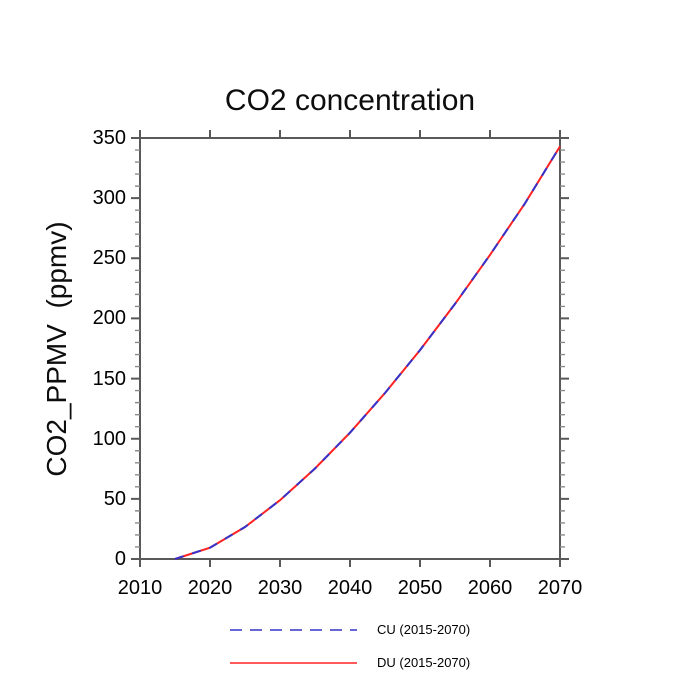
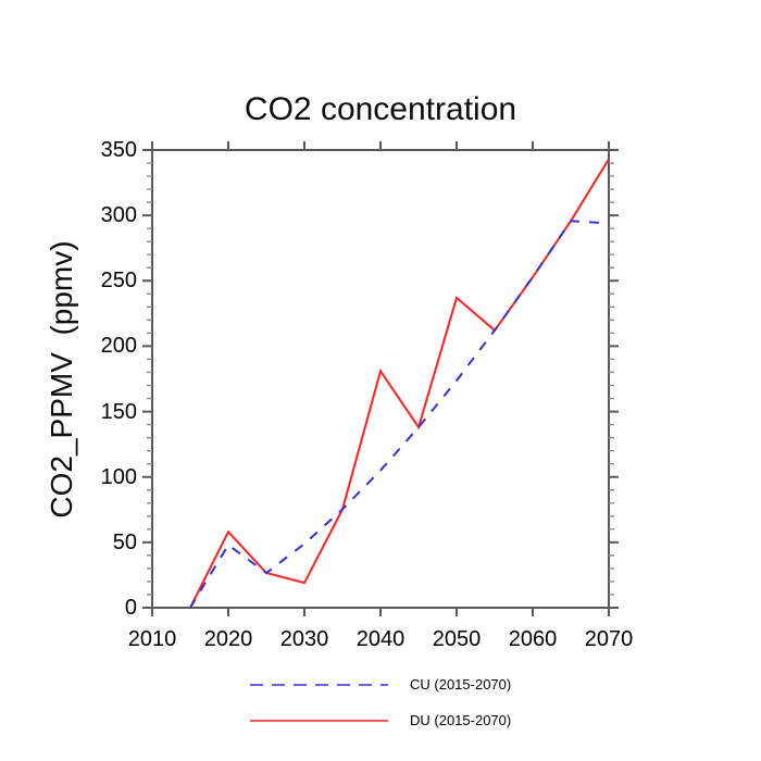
CU (2015-2070)/2020: 9 -> 48
DU (2015-2070)/2020: 9 -> 58
DU (2015-2070)/2030: 49 -> 19
DU (2015-2070)/2040: 105 -> 181
DU (2015-2070)/2050: 174 -> 237
CU (2015-2070)/2070: 343 -> 294
